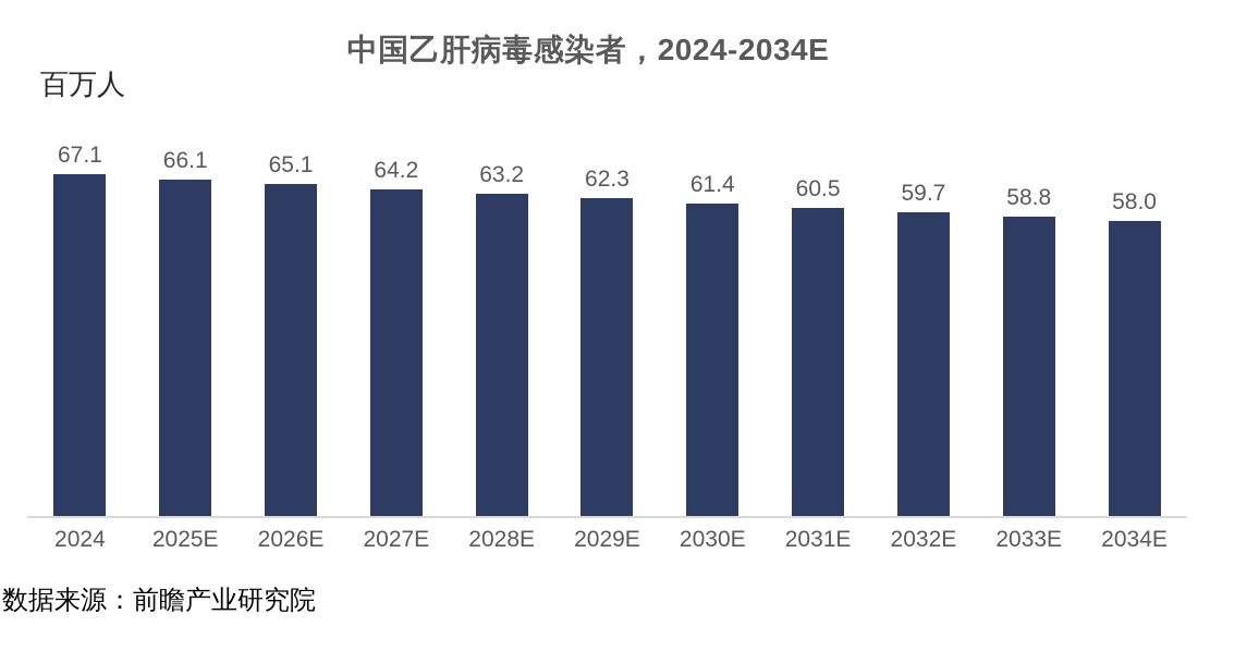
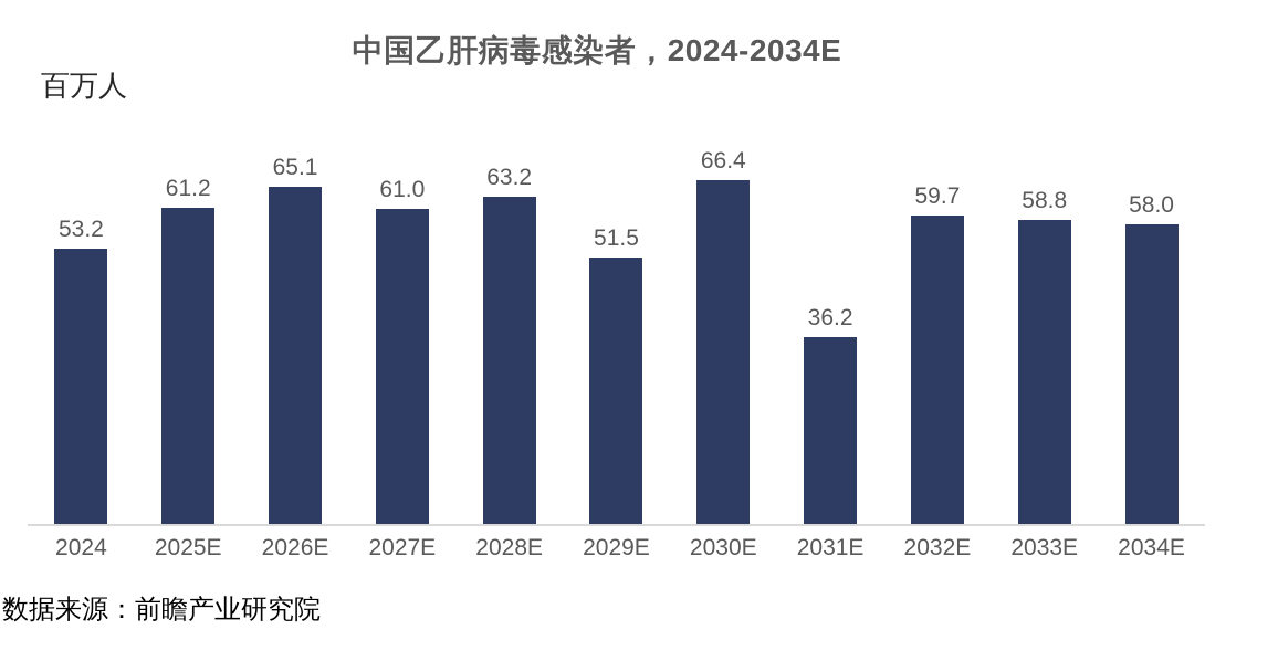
2024: 67.1 -> 53.2
2025E: 66.1 -> 61.2
2027E: 64.2 -> 61.0
2029E: 62.3 -> 51.5
2030E: 61.4 -> 66.4
2031E: 60.5 -> 36.2
